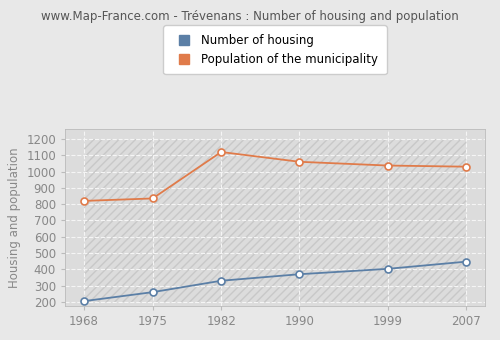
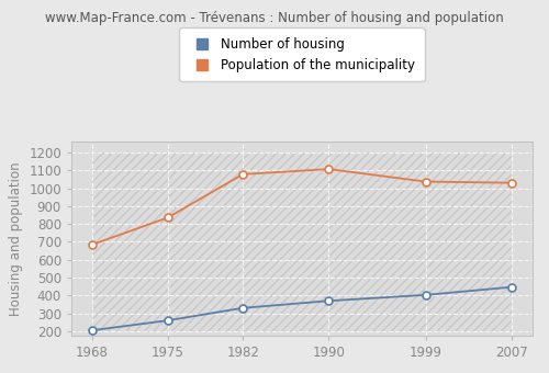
Population of the municipality/1968: 820 -> 680
Population of the municipality/1982: 1120 -> 1080
Population of the municipality/1990: 1060 -> 1110
